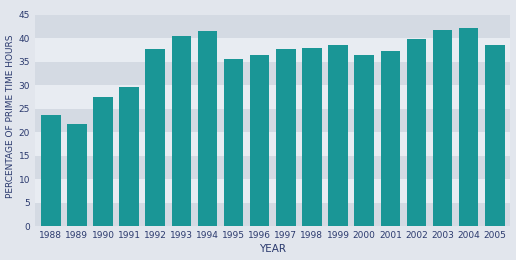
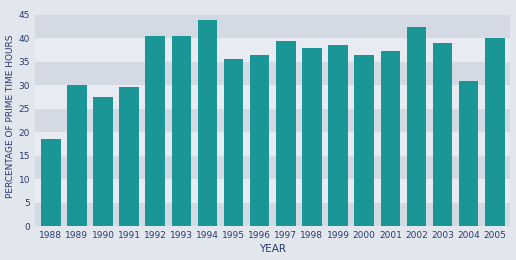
1988: 23.7 -> 18.5
1989: 21.8 -> 30.0
1992: 37.8 -> 40.5
1994: 41.5 -> 44.0
1997: 37.7 -> 39.5
2002: 39.8 -> 42.5
2003: 41.7 -> 39.0
2004: 42.2 -> 31.0
2005: 38.5 -> 40.0
